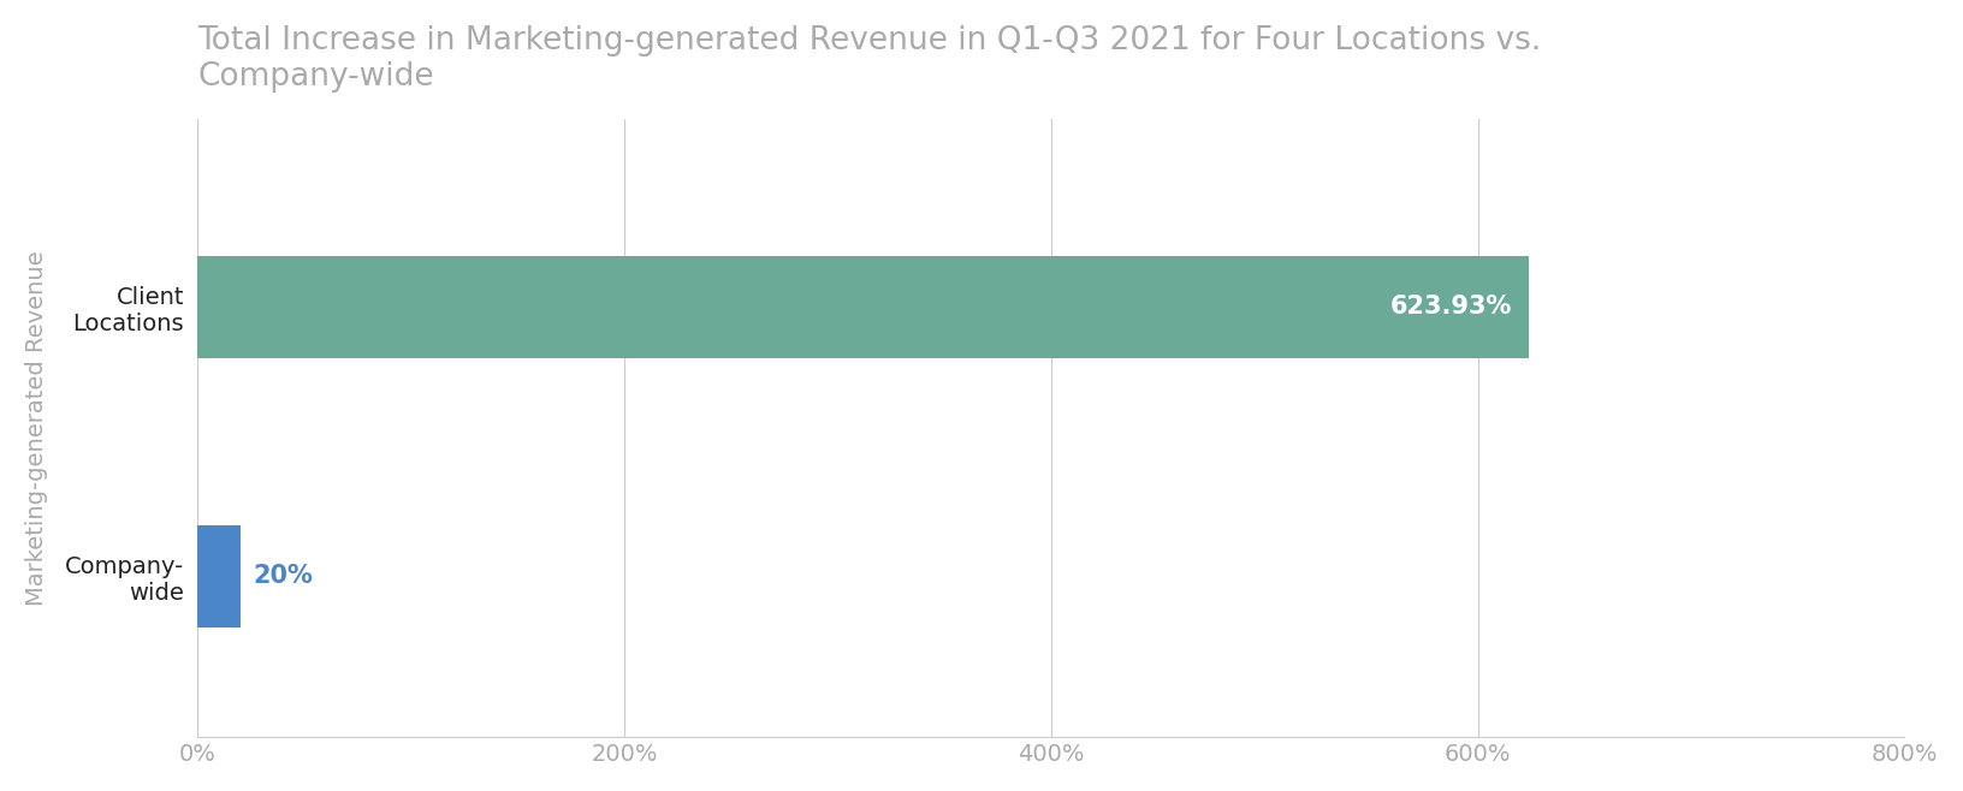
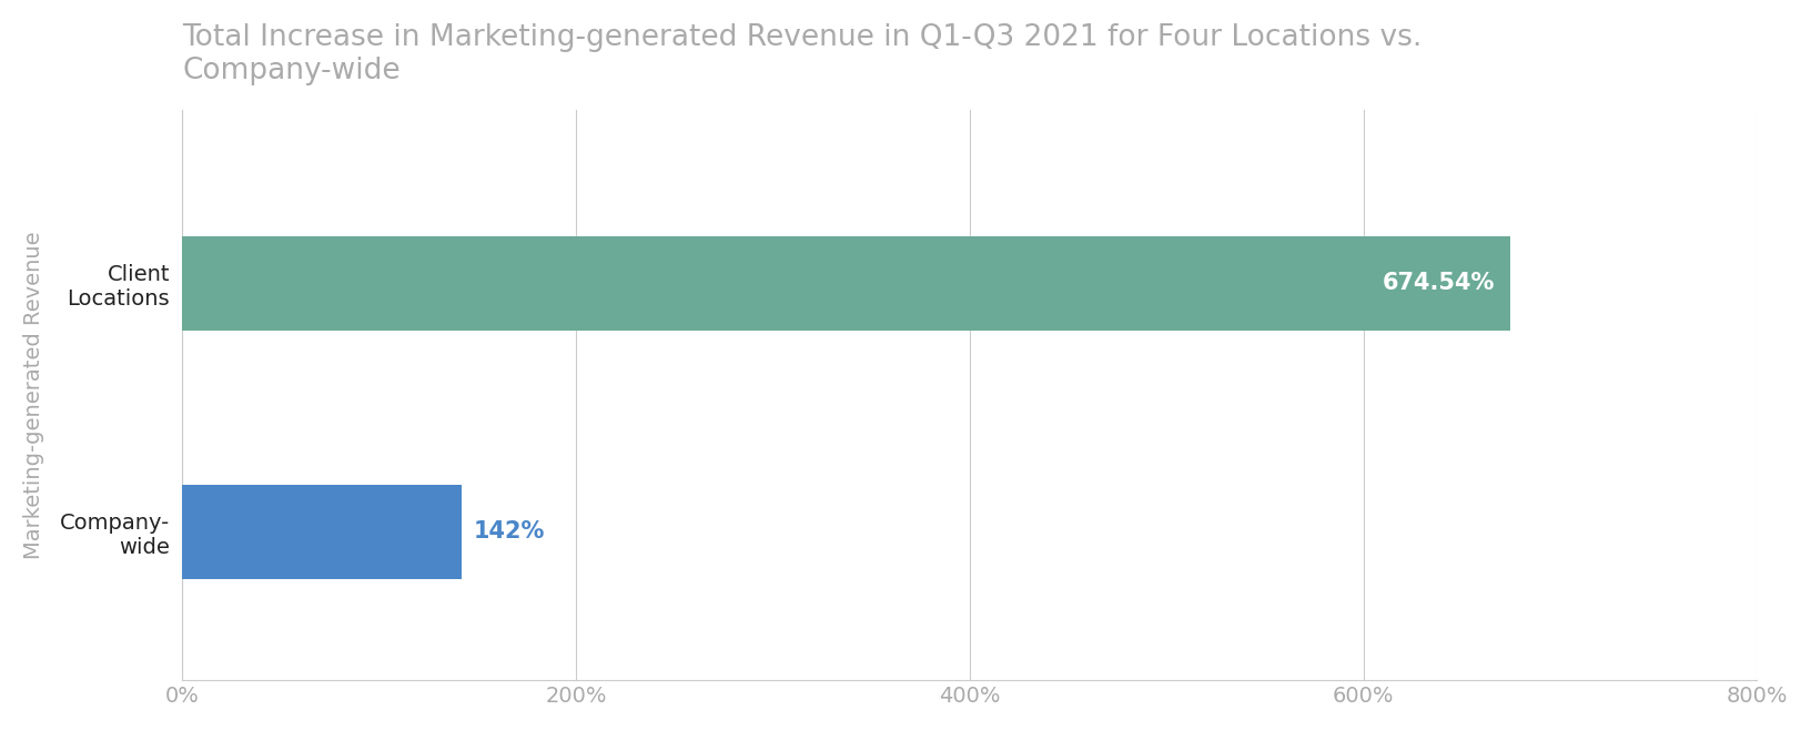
Client Locations: 623.93% -> 674.54%
Company- wide: 20% -> 142%
